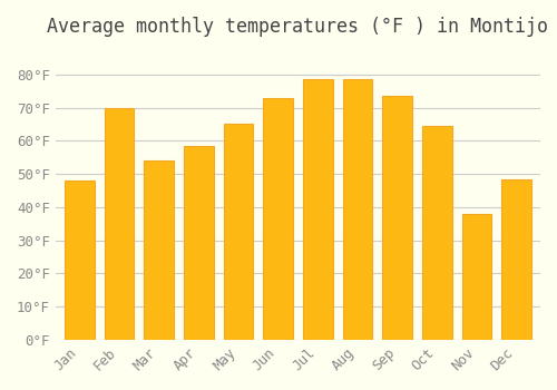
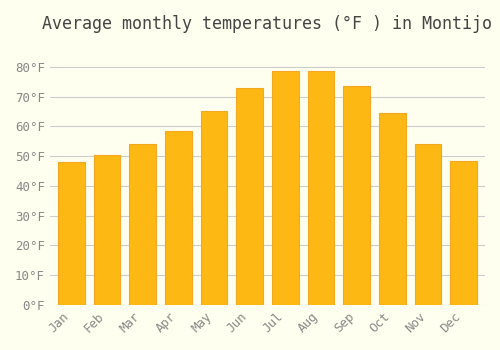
Feb: 70.0°F -> 50.5°F
Nov: 38.0°F -> 54.0°F
